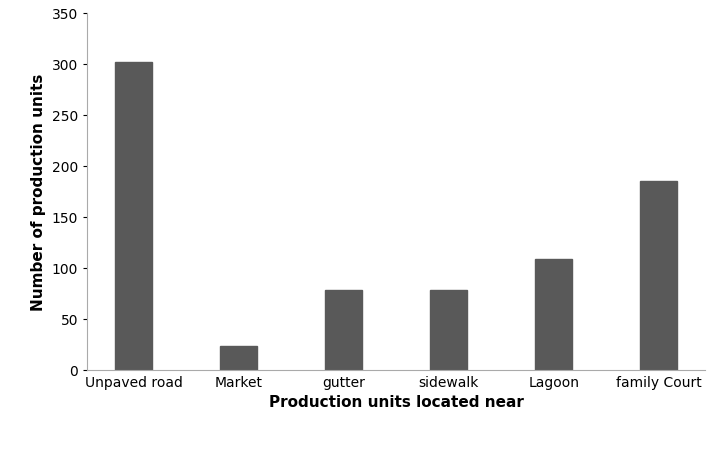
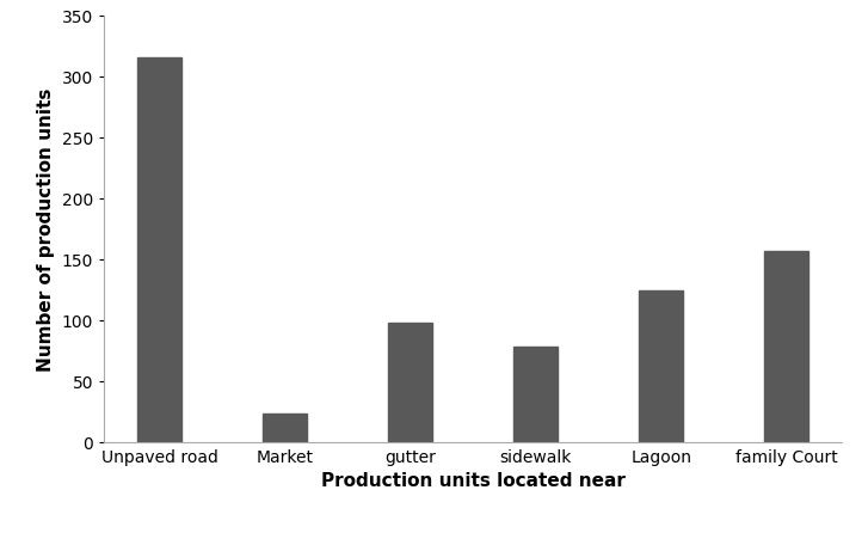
Unpaved road: 302 -> 315
gutter: 78 -> 98
Lagoon: 108 -> 124
family Court: 185 -> 156
